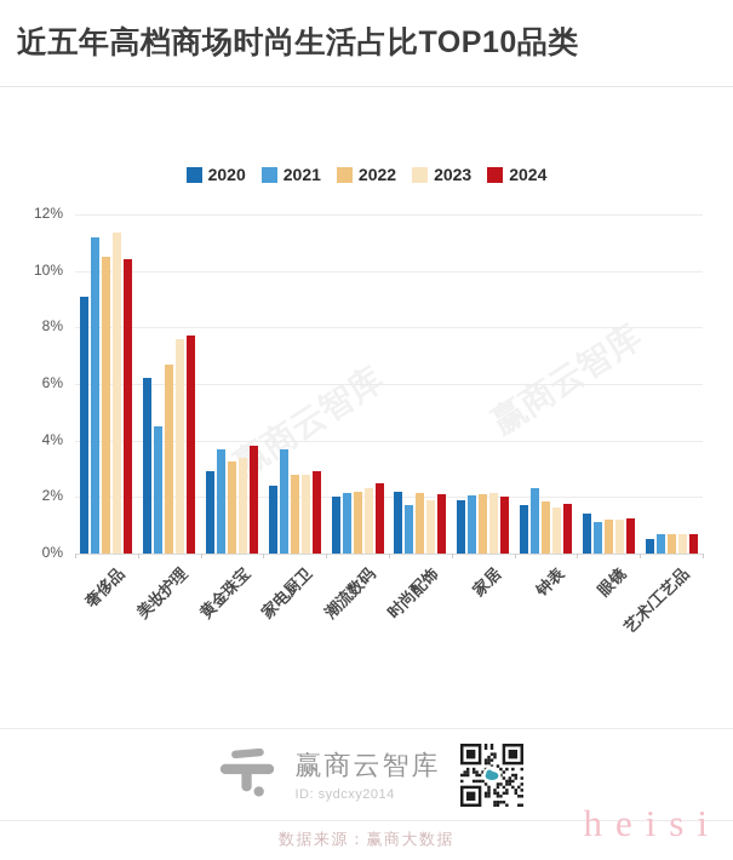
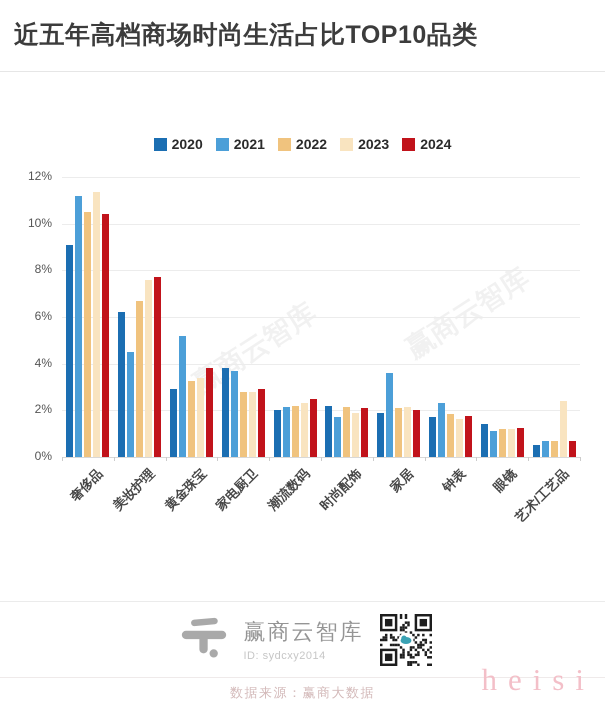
2021/黄金珠宝: 3.7% -> 5.2%
2020/家电厨卫: 2.4% -> 3.8%
2021/家居: 2.0% -> 3.6%
2023/艺术/工艺品: 0.7% -> 2.4%
